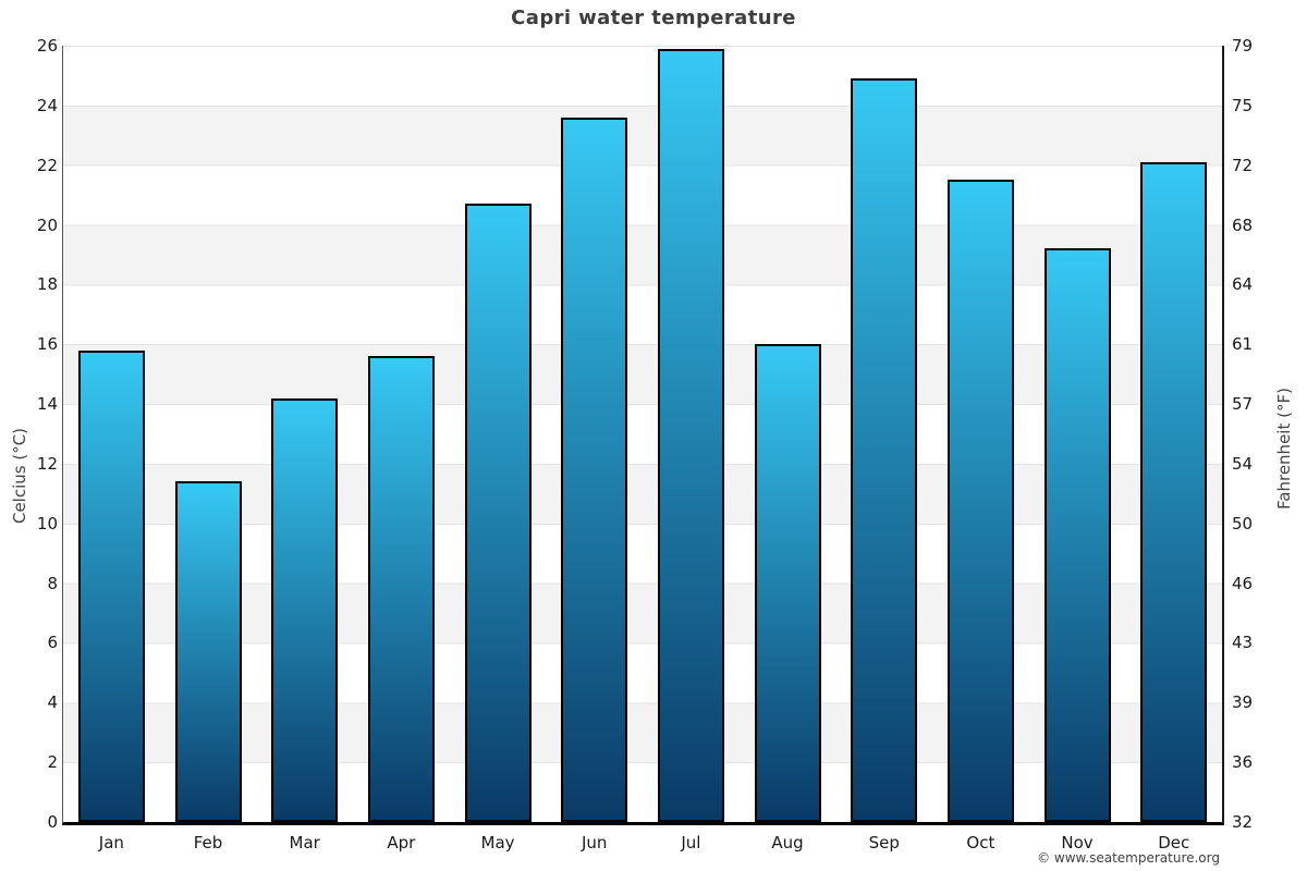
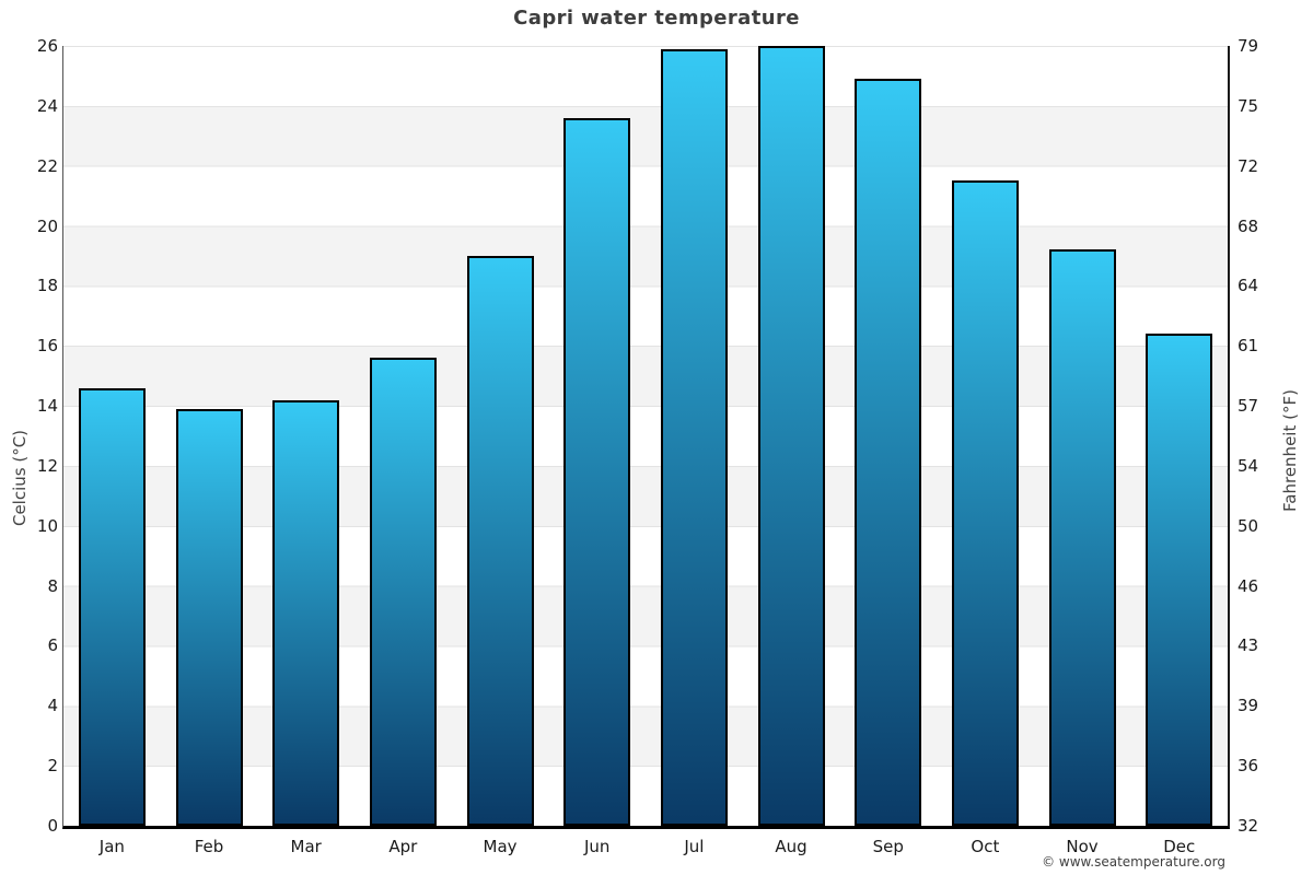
Jan: 15.8 -> 14.6
Feb: 11.4 -> 13.9
May: 20.7 -> 19.0
Aug: 16.0 -> 26.0
Dec: 22.1 -> 16.4
